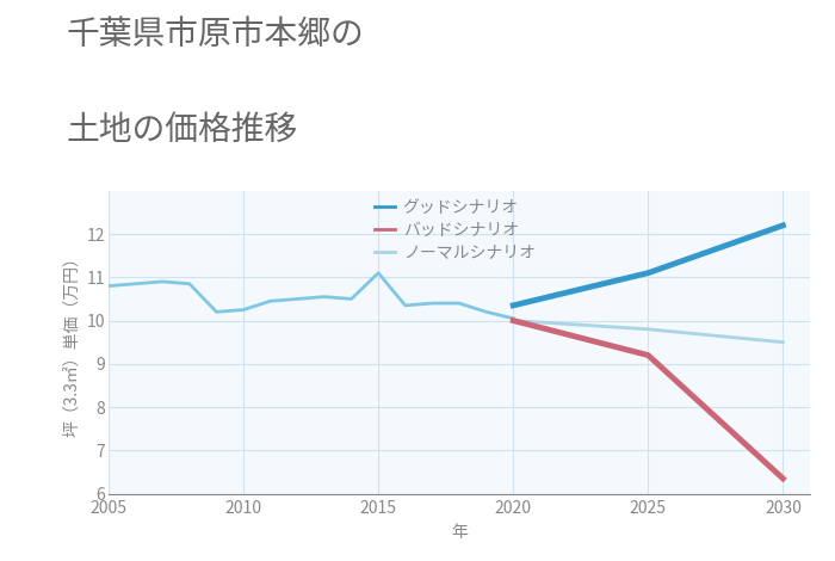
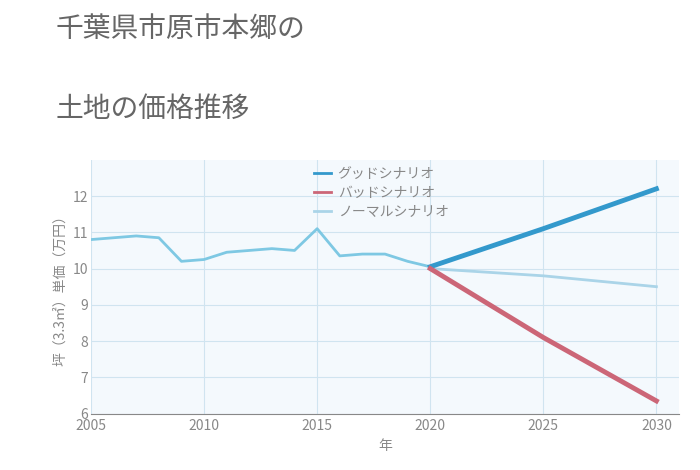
グッドシナリオ/2020: 10.35 -> 10.05
バッドシナリオ/2025: 9.20 -> 8.10
